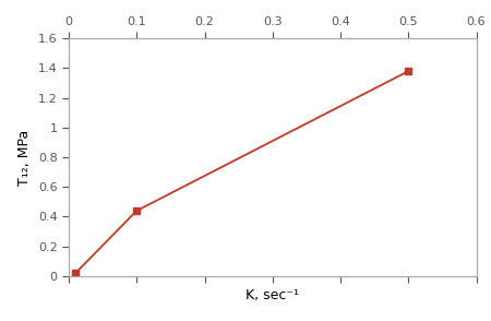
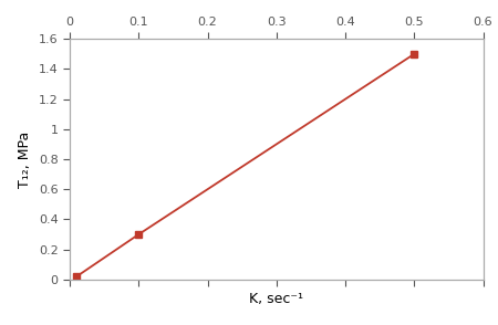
0.1: 0.44 -> 0.30
0.5: 1.38 -> 1.50
